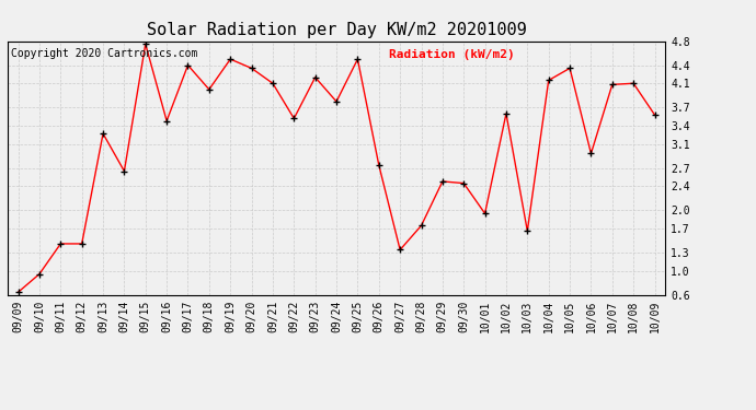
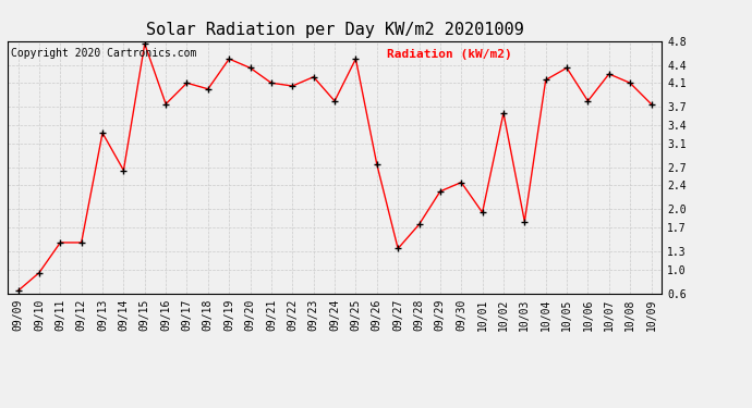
09/16: 3.48 -> 3.75
09/17: 4.40 -> 4.10
09/22: 3.52 -> 4.05
09/29: 2.48 -> 2.30
10/03: 1.66 -> 1.80
10/06: 2.94 -> 3.80
10/07: 4.08 -> 4.25
10/09: 3.58 -> 3.75
